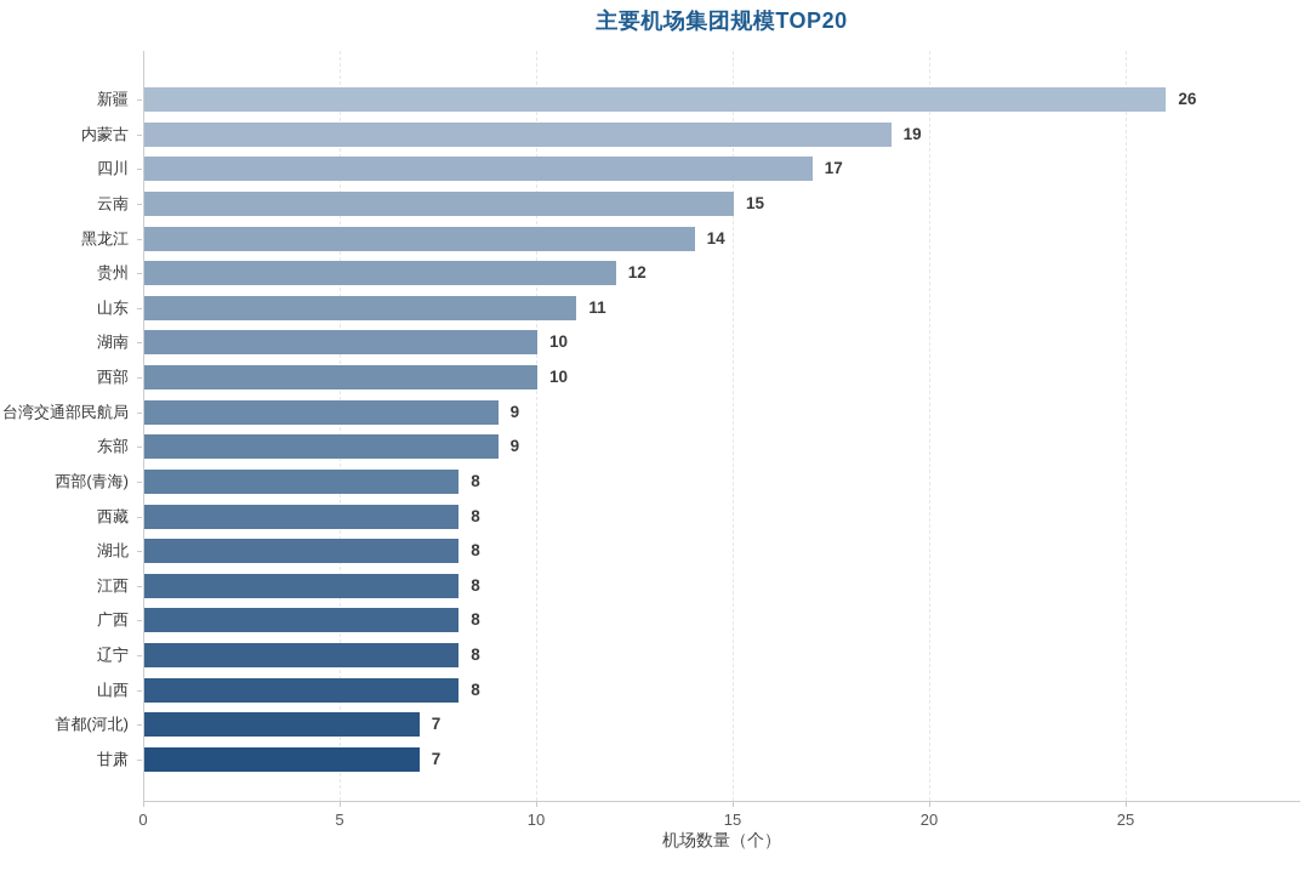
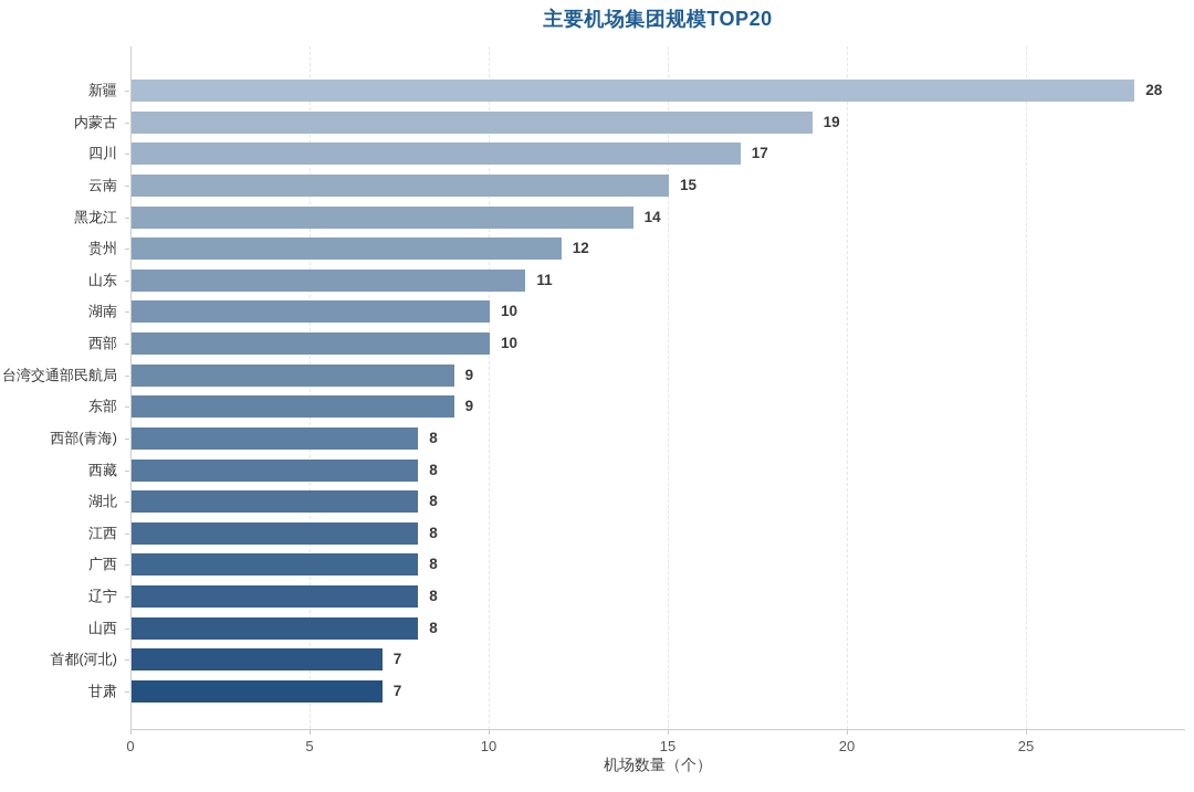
新疆: 26 -> 28
